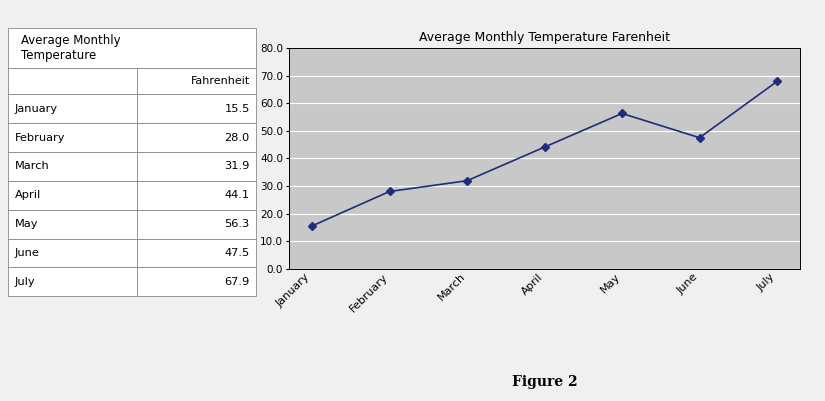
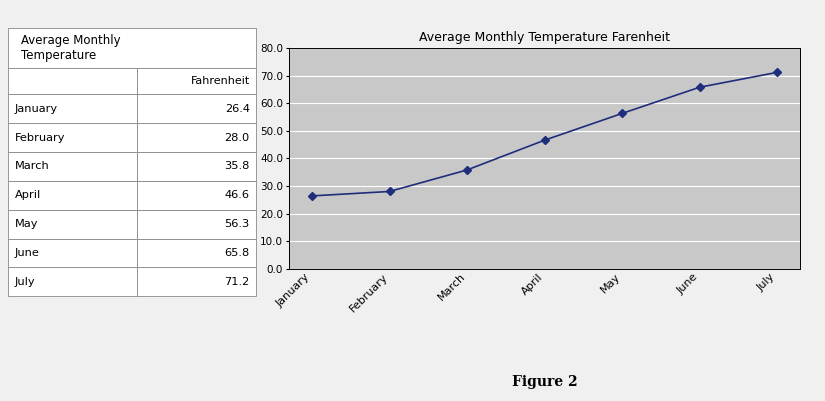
January: 15.5 -> 26.4
March: 31.9 -> 35.8
April: 44.1 -> 46.6
June: 47.5 -> 65.8
July: 67.9 -> 71.2
